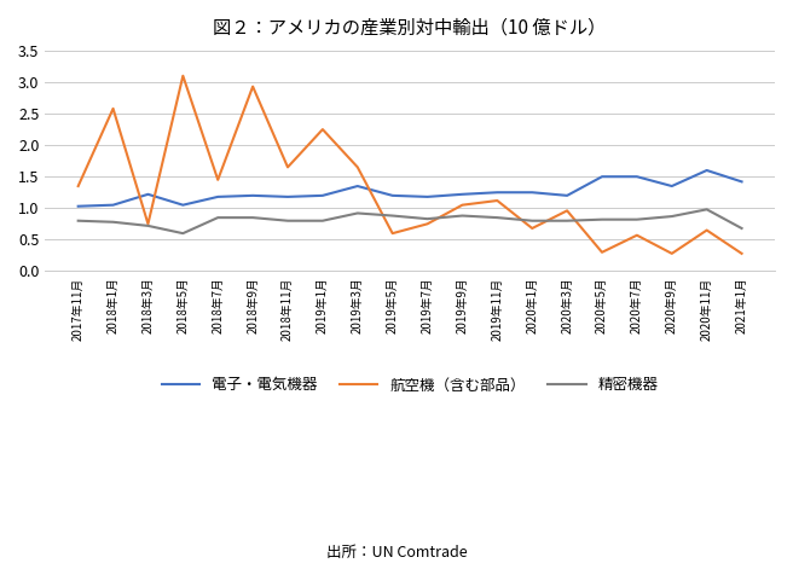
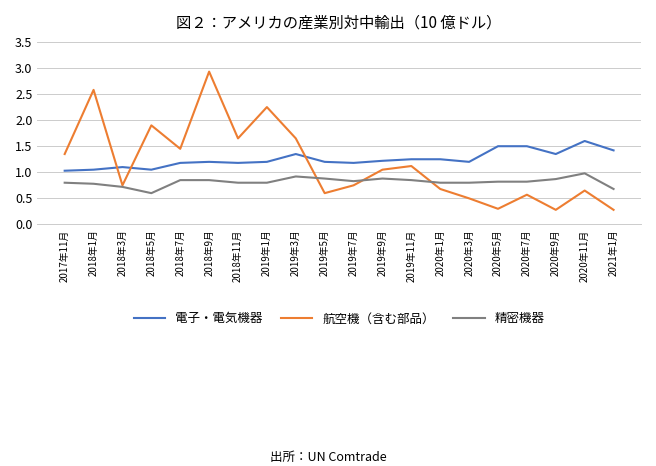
電子・電気機器/2018年3月: 1.22 -> 1.10
航空機（含む部品）/2018年5月: 3.10 -> 1.90
航空機（含む部品）/2020年3月: 0.96 -> 0.50
